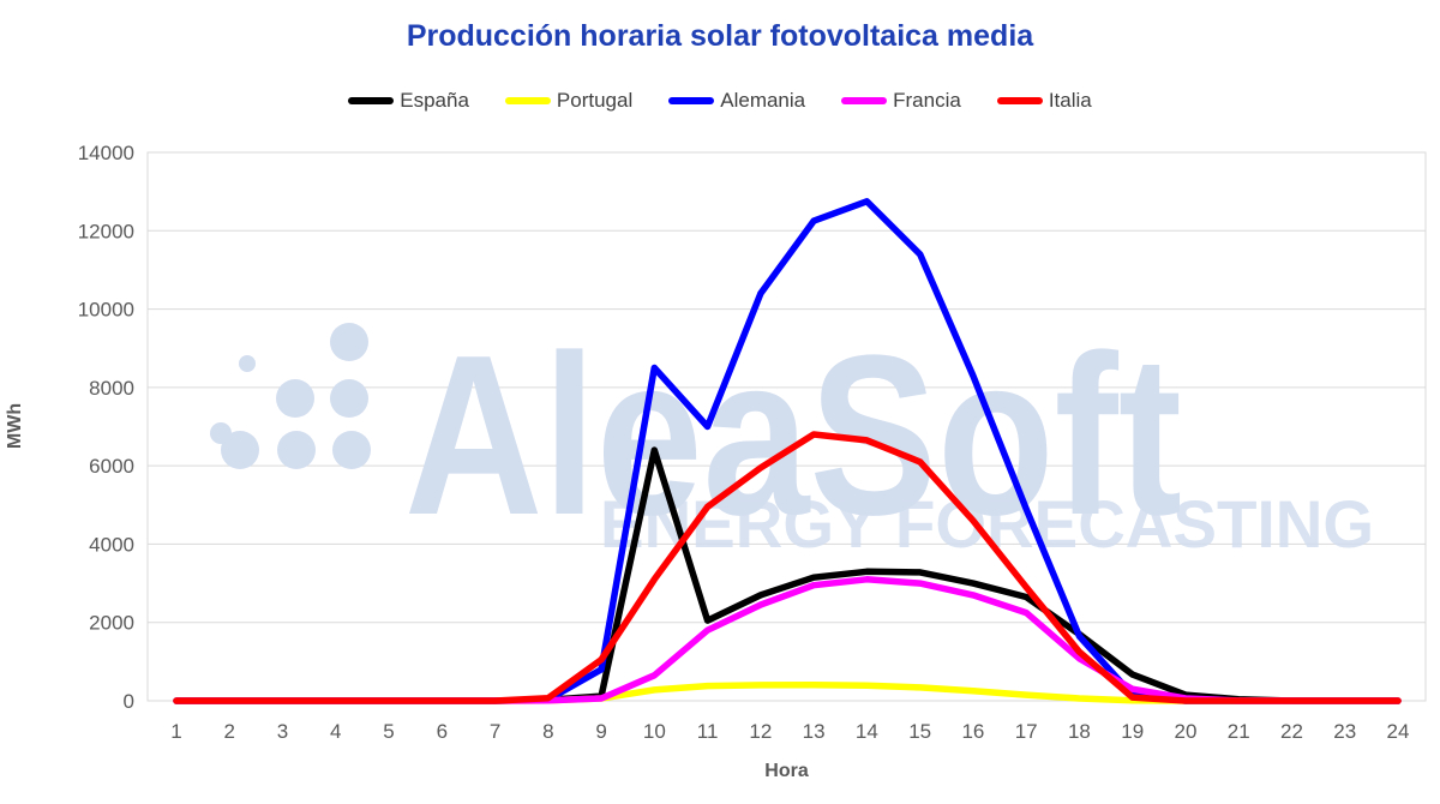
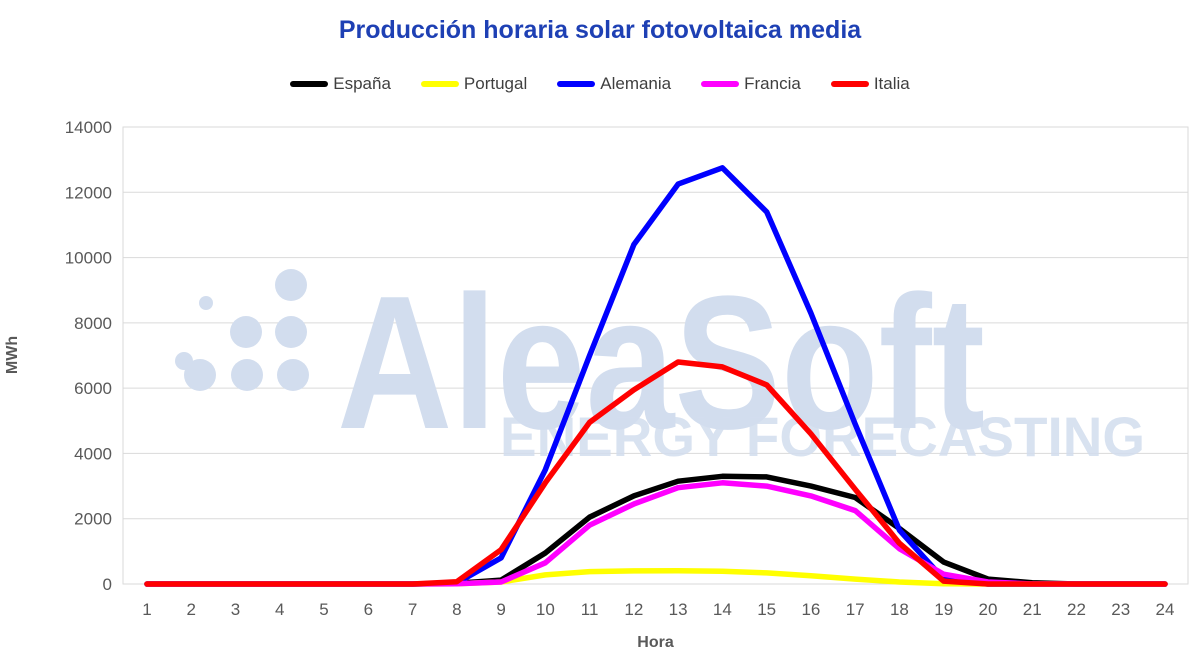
España/10: 6400 -> 1000
Alemania/10: 8500 -> 3500
